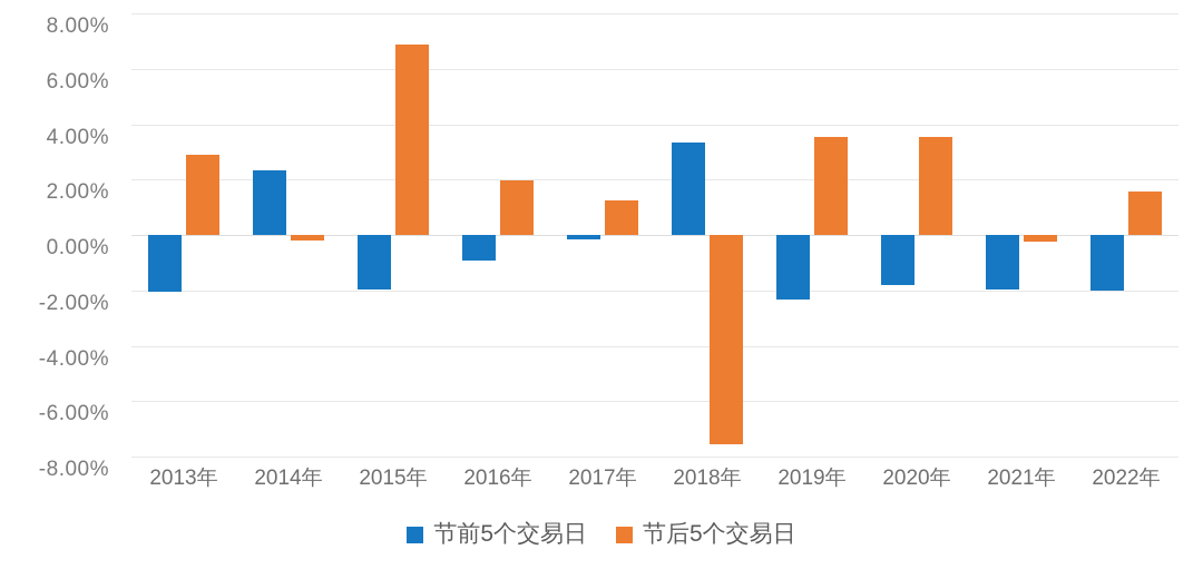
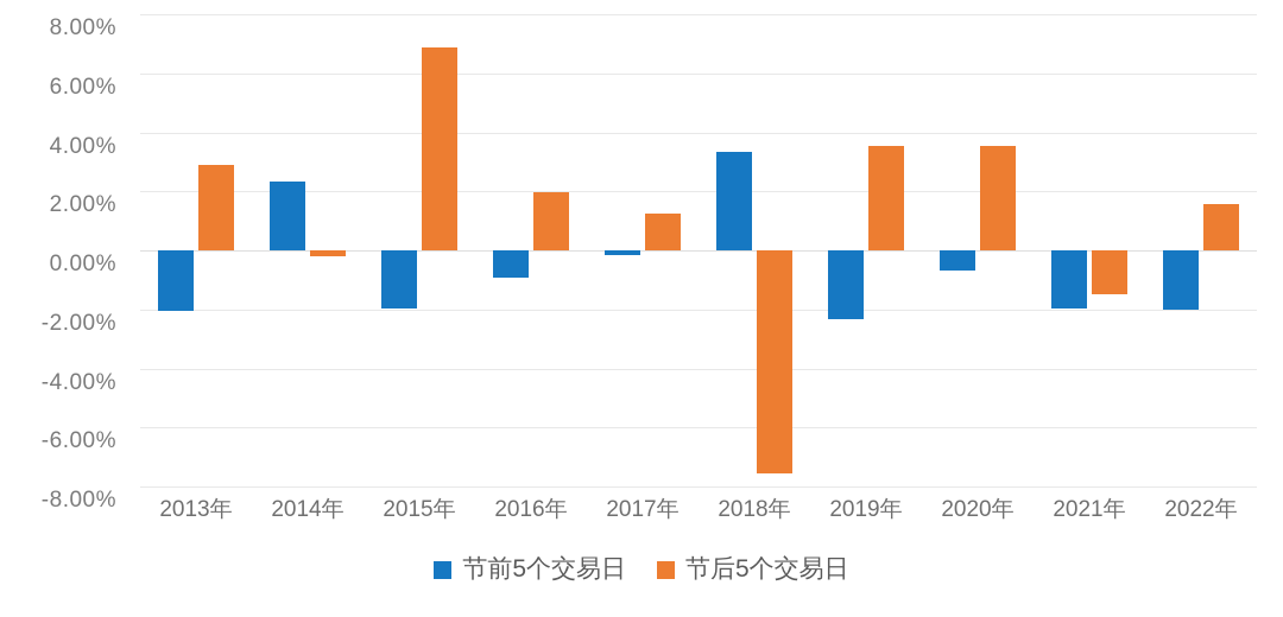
节前5个交易日/2020年: -1.8% -> -0.7%
节后5个交易日/2021年: -0.2% -> -1.5%
